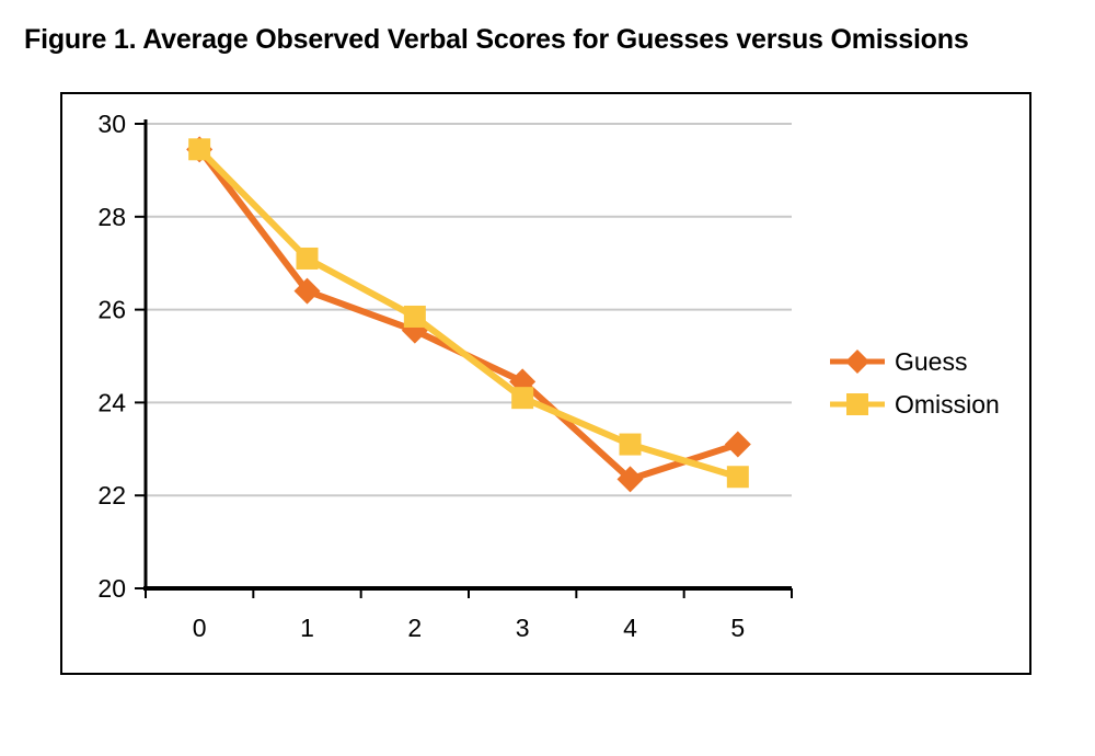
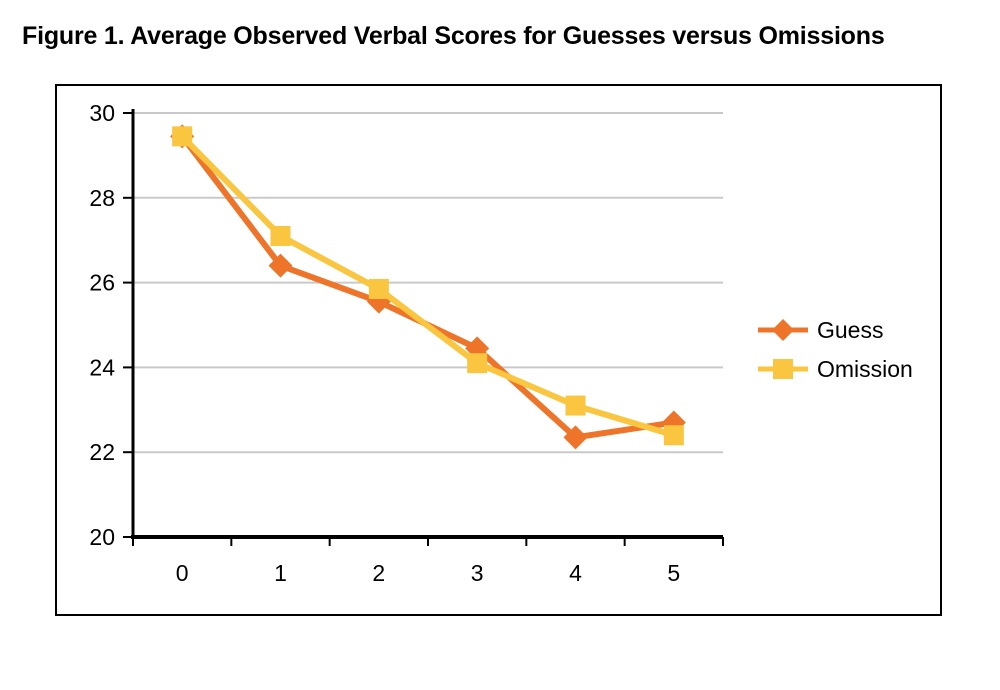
Guess/5: 23.1 -> 22.7
